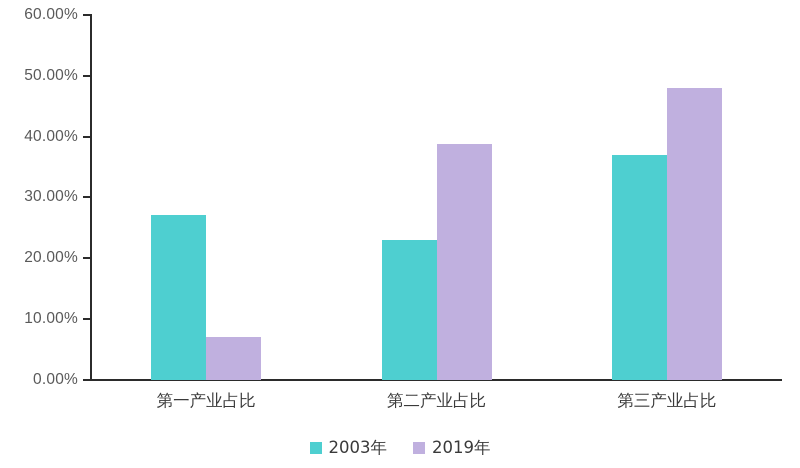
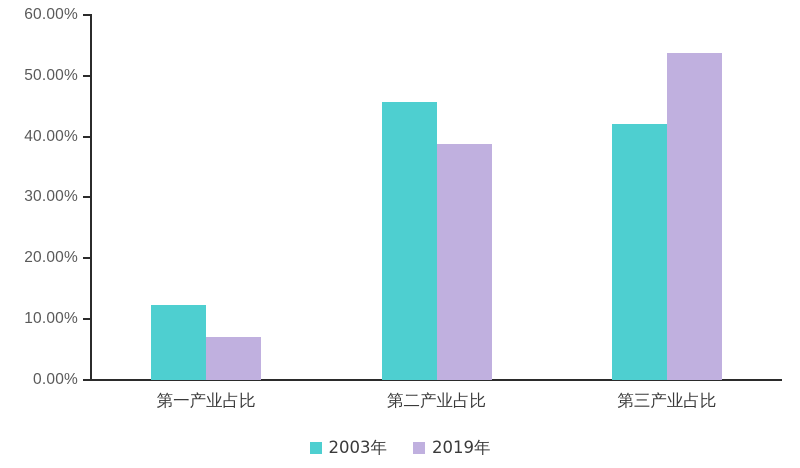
2003年/第一产业占比: 27% -> 12%
2003年/第二产业占比: 23% -> 46%
2003年/第三产业占比: 37% -> 42%
2019年/第三产业占比: 48% -> 54%
